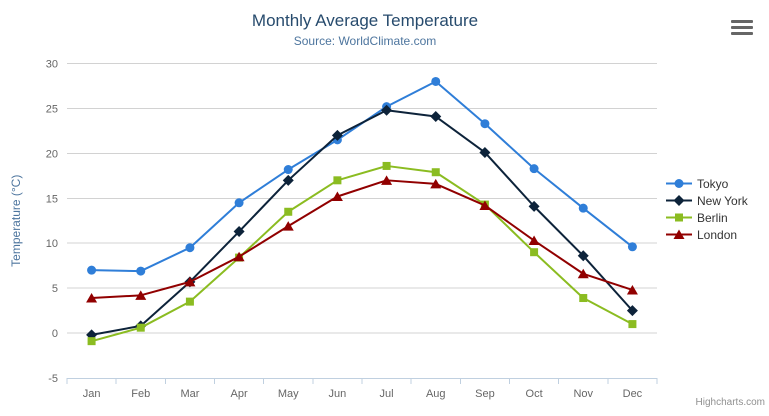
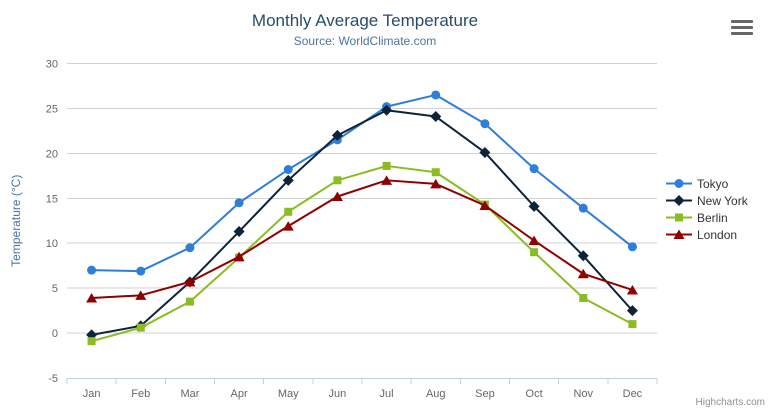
Tokyo/Aug: 28 -> 26
